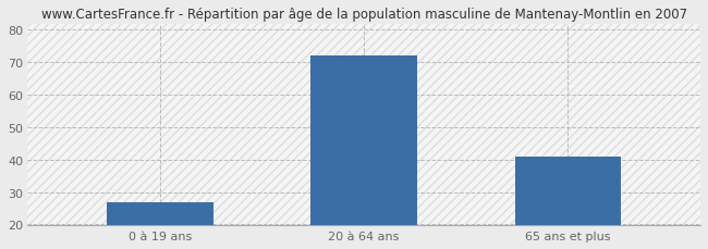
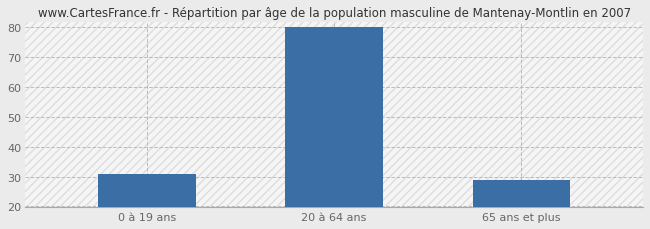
0 à 19 ans: 27 -> 31
20 à 64 ans: 72 -> 80
65 ans et plus: 41 -> 29
